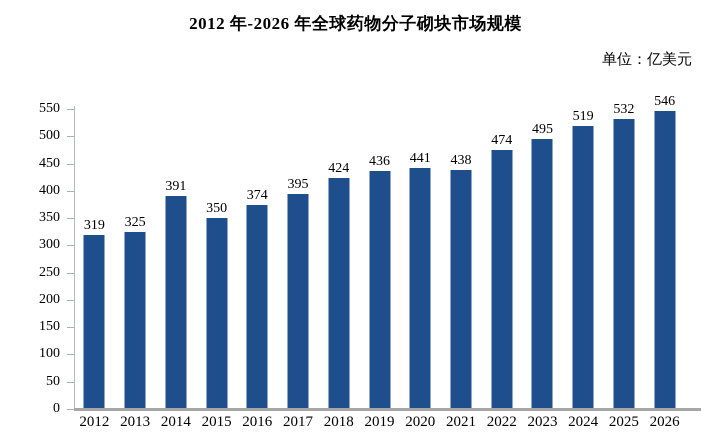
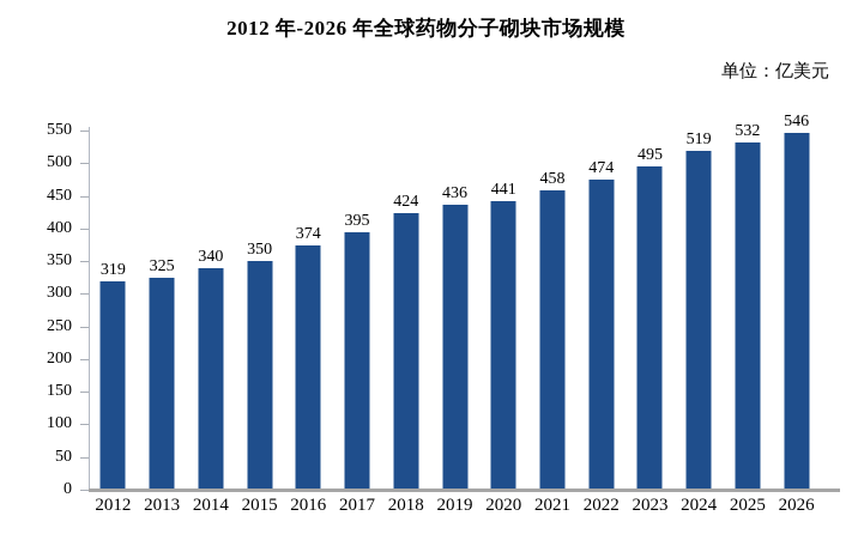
2014: 391 -> 340
2021: 438 -> 458
